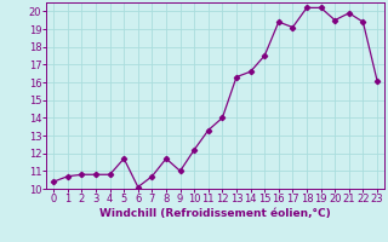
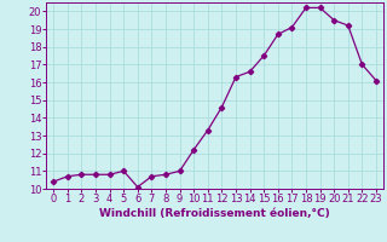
5: 11.7 -> 11.0
8: 11.7 -> 10.8
12: 14.0 -> 14.6
16: 19.4 -> 18.7
21: 19.9 -> 19.2
22: 19.4 -> 17.0
